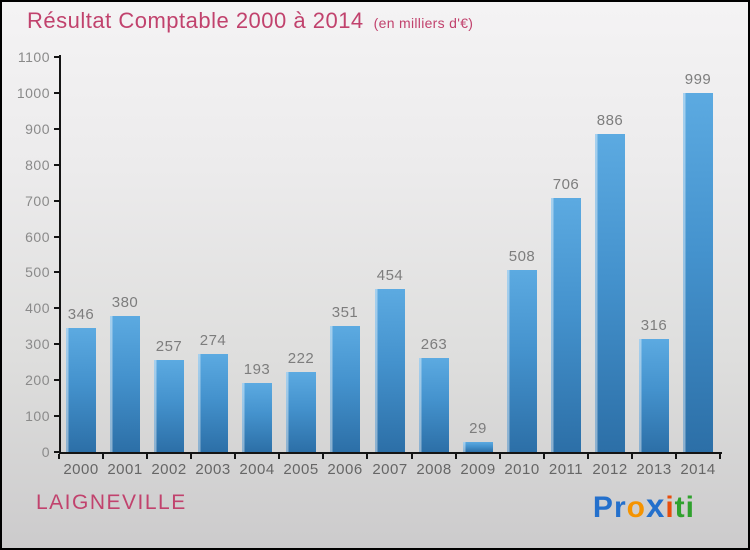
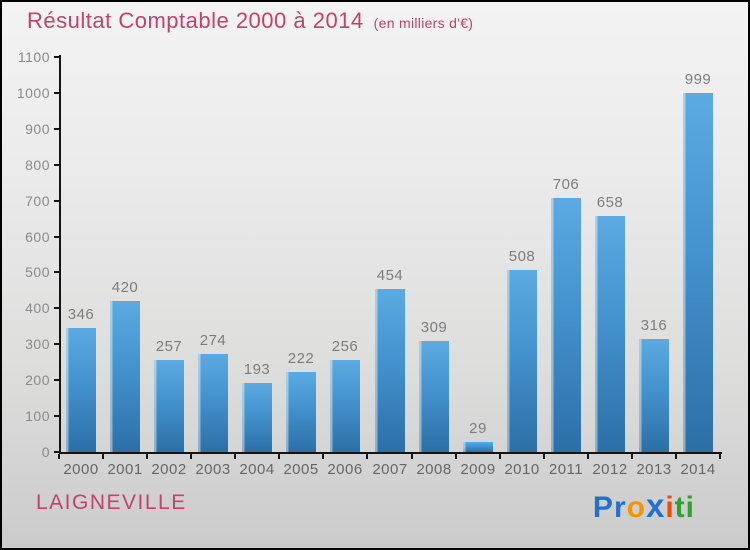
2001: 380 -> 420
2006: 351 -> 256
2008: 263 -> 309
2012: 886 -> 658
